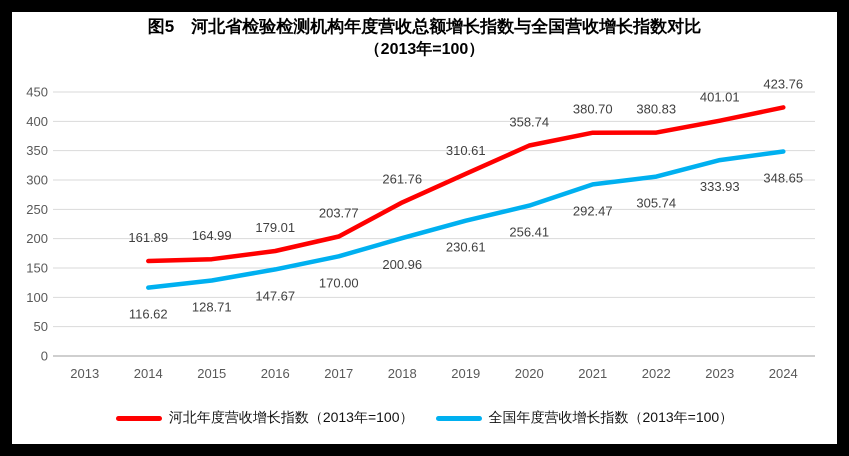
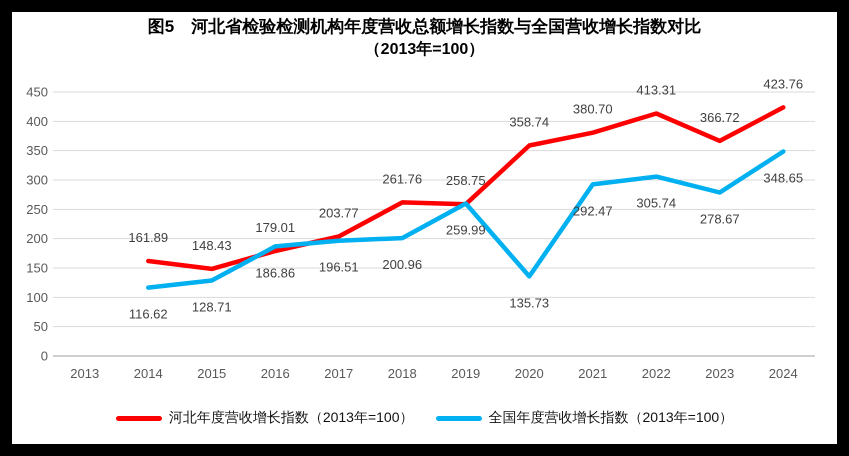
河北年度营收增长指数（2013年=100）/2015: 164.99 -> 148.43
全国年度营收增长指数（2013年=100）/2016: 147.67 -> 186.86
全国年度营收增长指数（2013年=100）/2017: 170.00 -> 196.51
河北年度营收增长指数（2013年=100）/2019: 310.61 -> 258.75
全国年度营收增长指数（2013年=100）/2019: 230.61 -> 259.99
全国年度营收增长指数（2013年=100）/2020: 256.41 -> 135.73
河北年度营收增长指数（2013年=100）/2022: 380.83 -> 413.31
河北年度营收增长指数（2013年=100）/2023: 401.01 -> 366.72
全国年度营收增长指数（2013年=100）/2023: 333.93 -> 278.67
